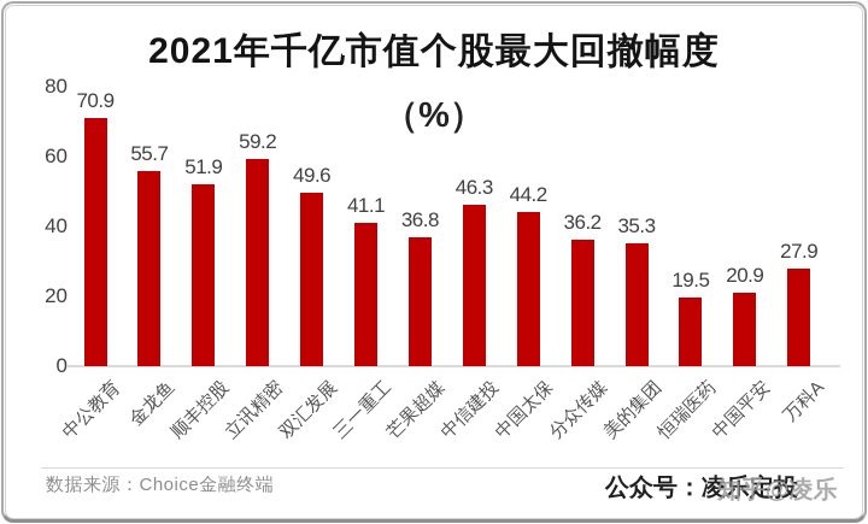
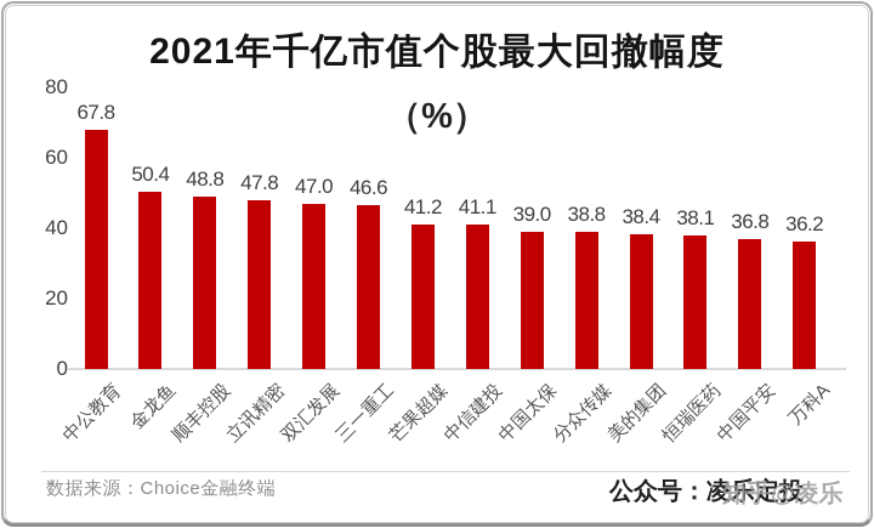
中公教育: 70.9 -> 67.8
金龙鱼: 55.7 -> 50.4
顺丰控股: 51.9 -> 48.8
立讯精密: 59.2 -> 47.8
双汇发展: 49.6 -> 47.0
三一重工: 41.1 -> 46.6
芒果超媒: 36.8 -> 41.2
中信建投: 46.3 -> 41.1
中国太保: 44.2 -> 39.0
分众传媒: 36.2 -> 38.8
美的集团: 35.3 -> 38.4
恒瑞医药: 19.5 -> 38.1
中国平安: 20.9 -> 36.8
万科A: 27.9 -> 36.2
